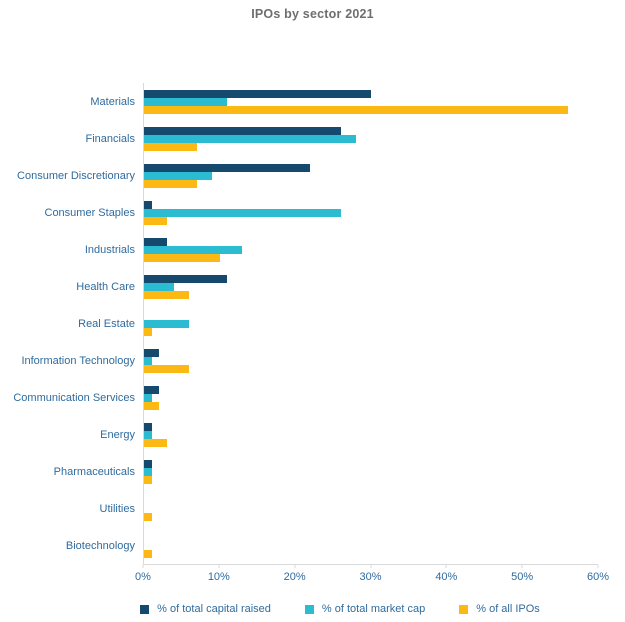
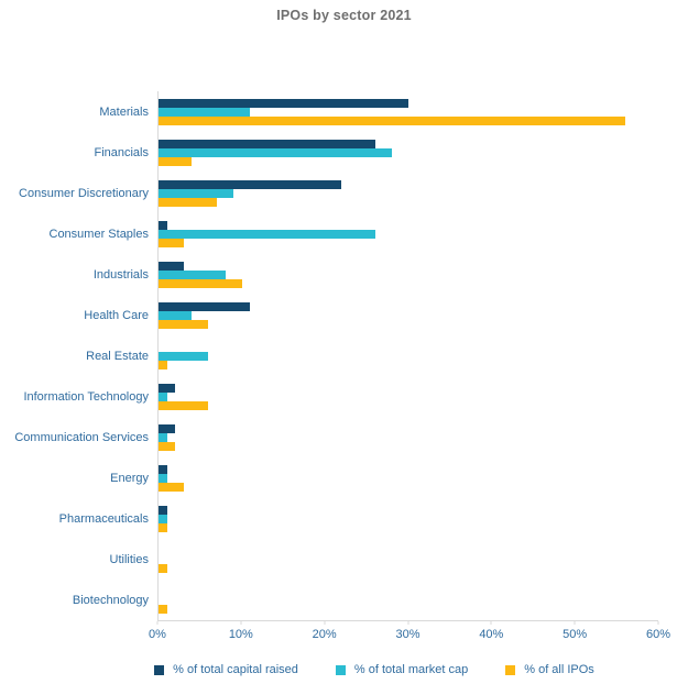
% of all IPOs/Financials: 7% -> 4%
% of total market cap/Industrials: 13% -> 8%
